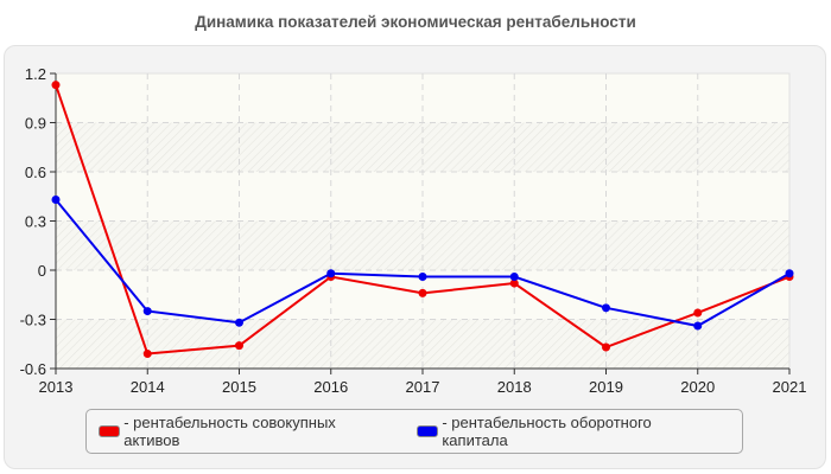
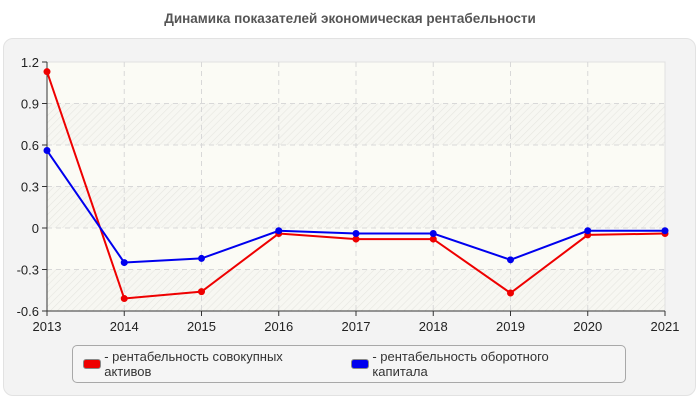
- рентабельность оборотного капитала/2013: 0.43 -> 0.56
- рентабельность оборотного капитала/2015: -0.32 -> -0.22
- рентабельность совокупных активов/2017: -0.14 -> -0.08
- рентабельность совокупных активов/2020: -0.26 -> -0.05
- рентабельность оборотного капитала/2020: -0.34 -> -0.02
